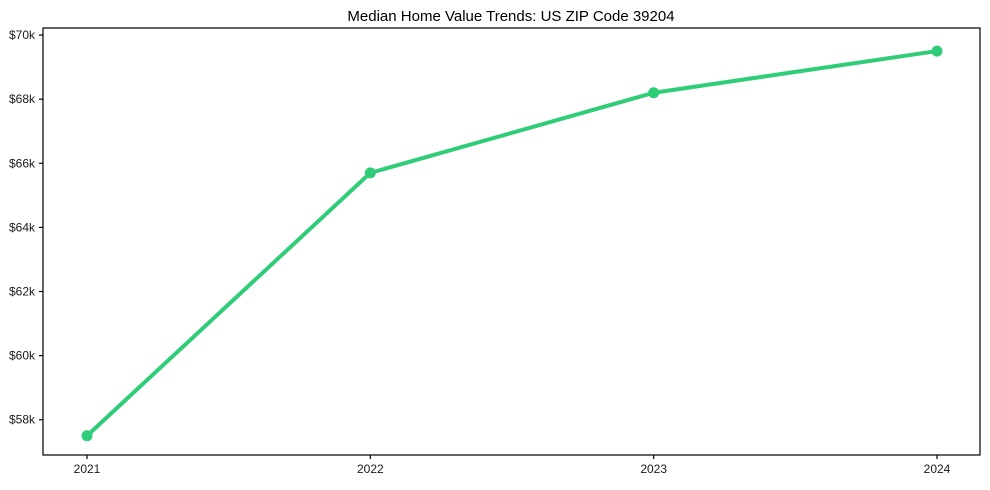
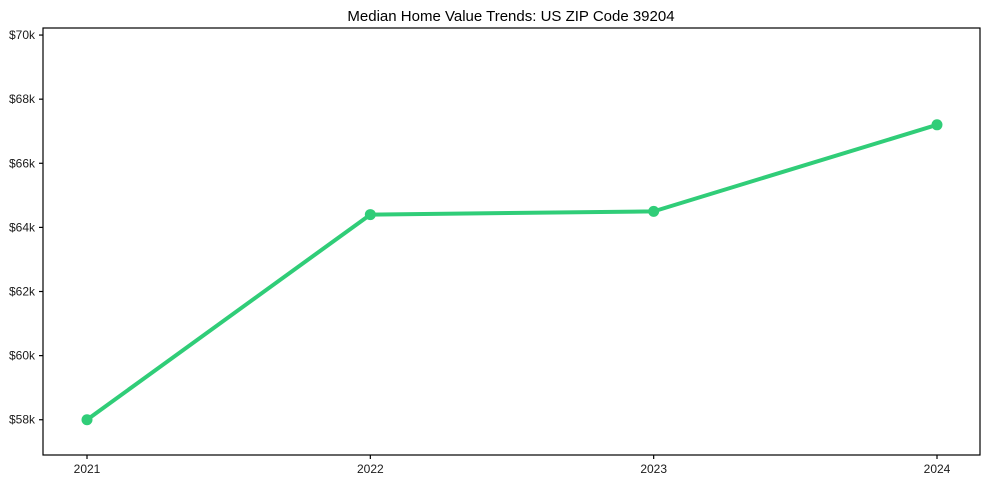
2021: $57.5k -> $58.0k
2022: $65.7k -> $64.4k
2023: $68.2k -> $64.5k
2024: $69.5k -> $67.2k
